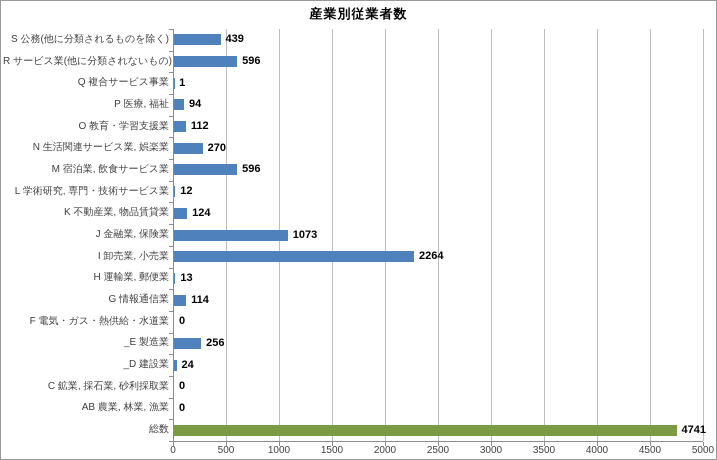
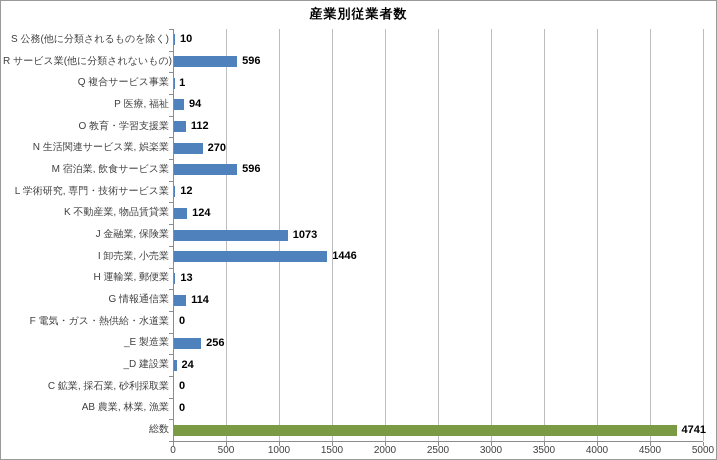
S 公務(他に分類されるものを除く): 439 -> 10
I 卸売業, 小売業: 2264 -> 1446
